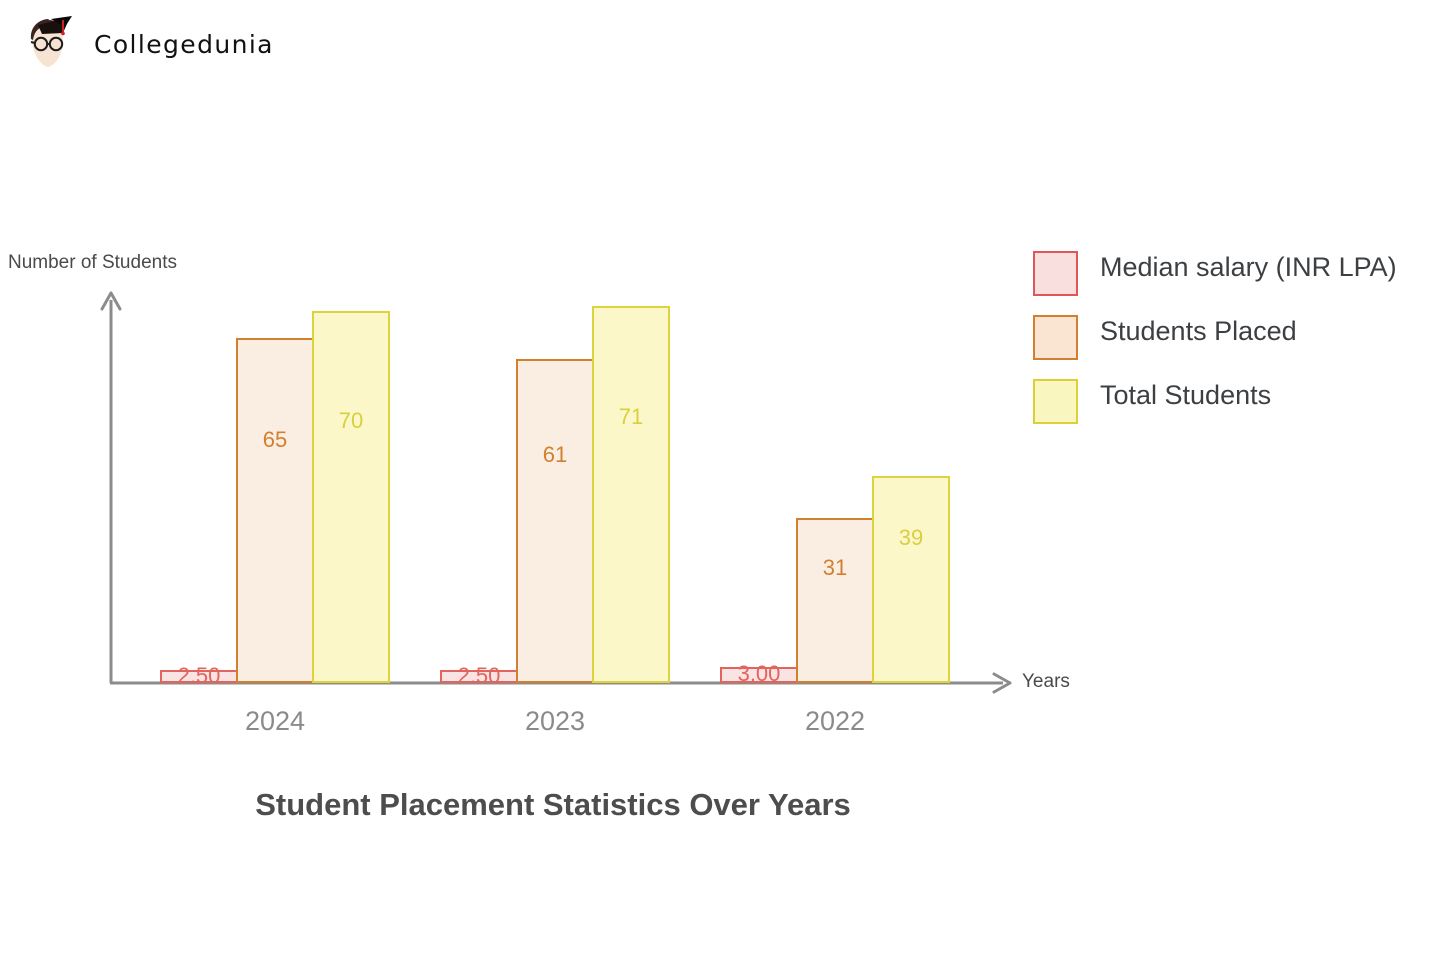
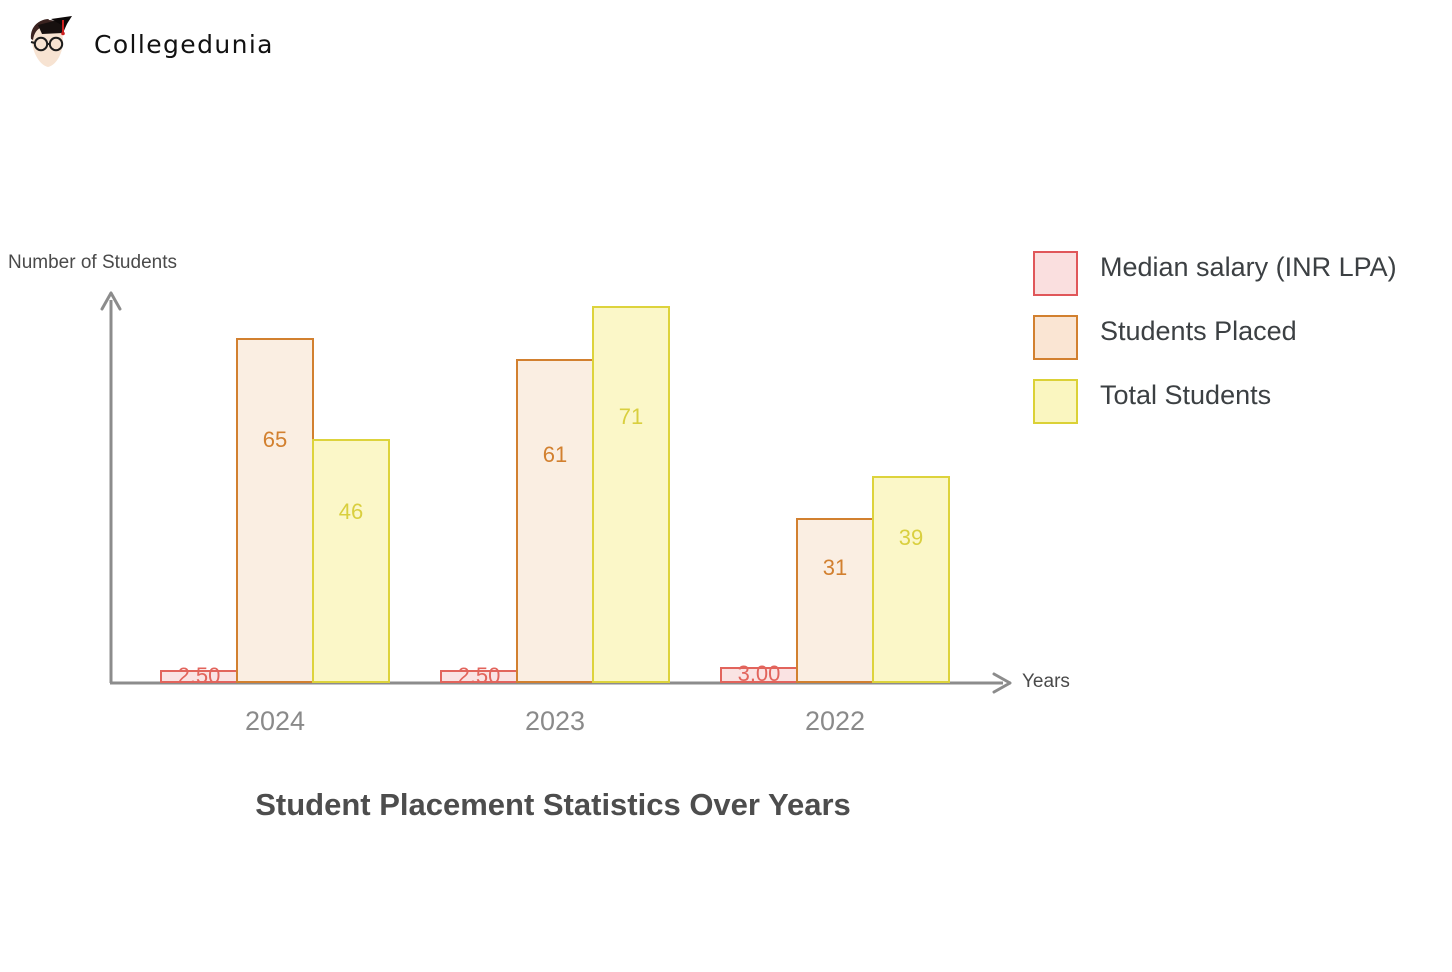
Total Students/2024: 70 -> 46
